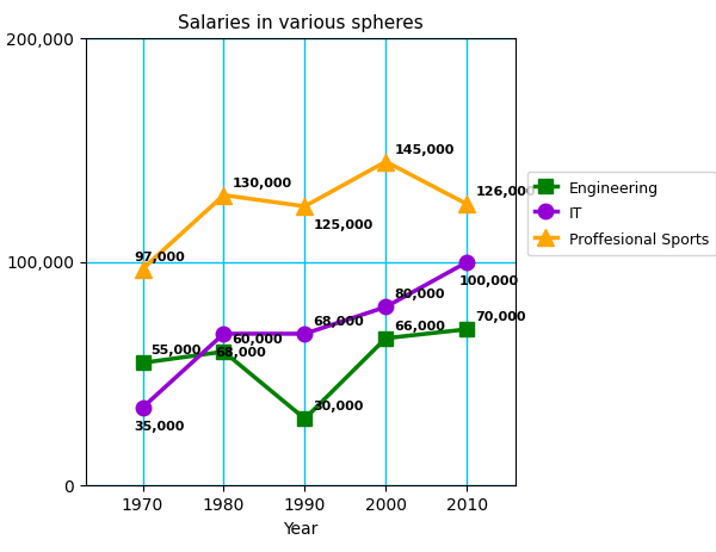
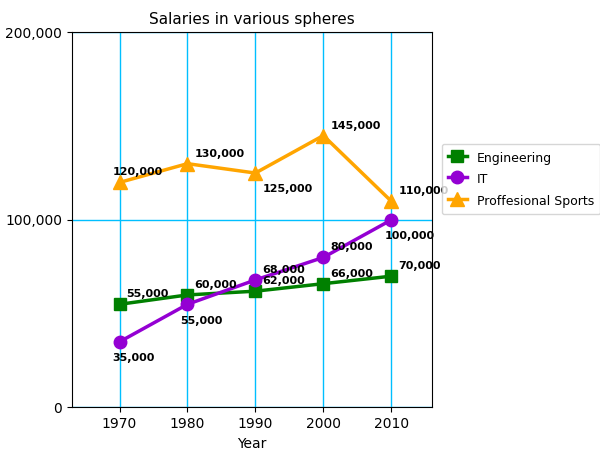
Proffesional Sports/1970: 97,000 -> 120,000
IT/1980: 68,000 -> 55,000
Engineering/1990: 30,000 -> 62,000
Proffesional Sports/2010: 126,000 -> 110,000
